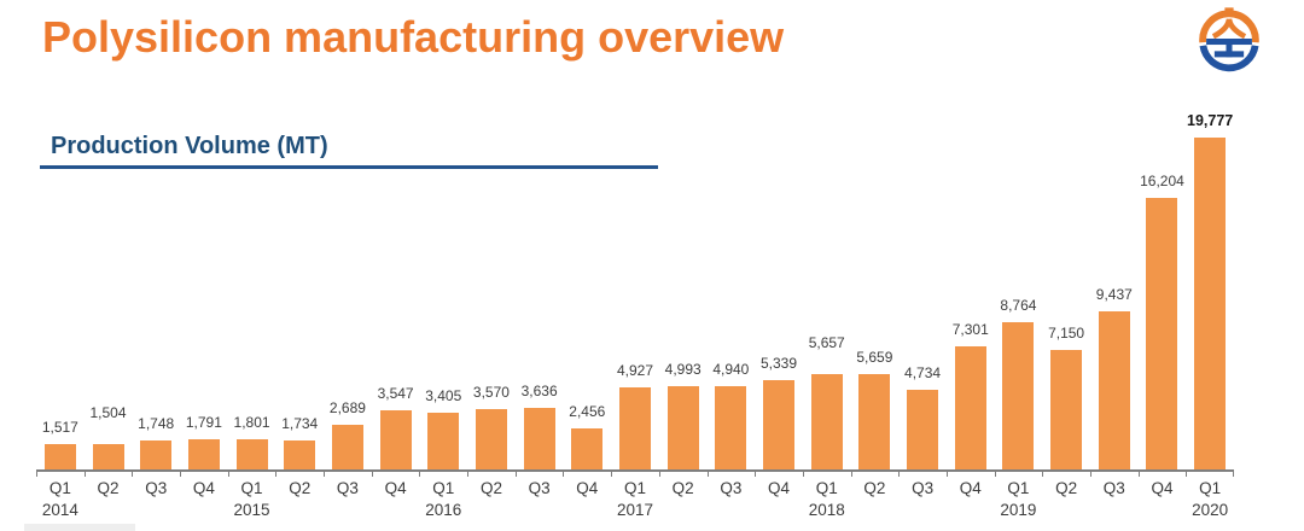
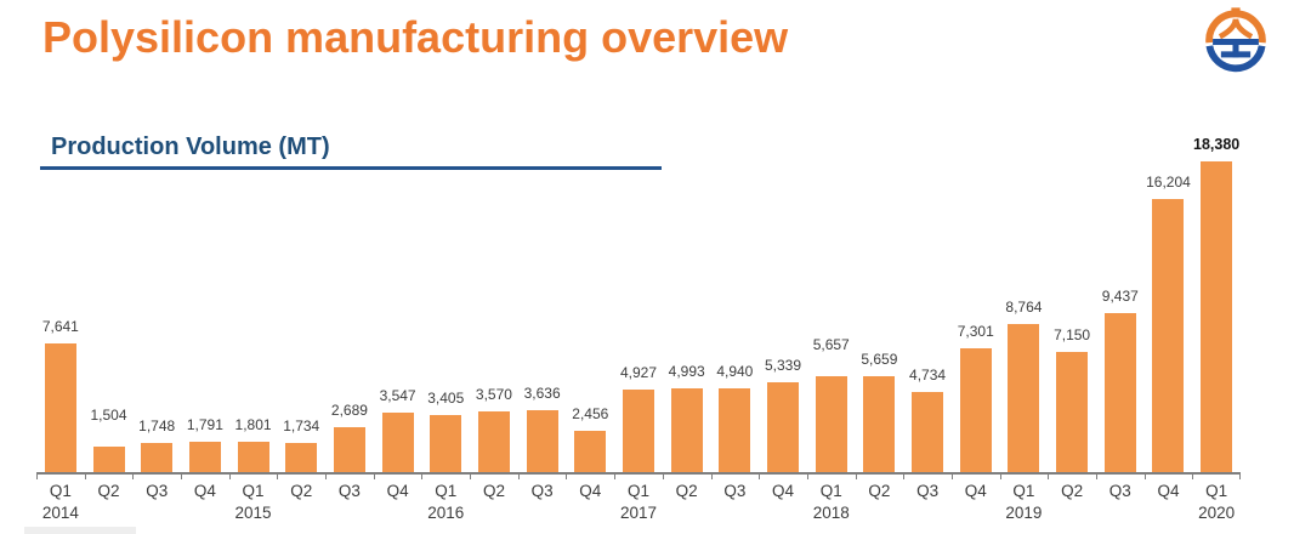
Q1 2014: 1,517 -> 7,641
Q1 2020: 19,777 -> 18,380
